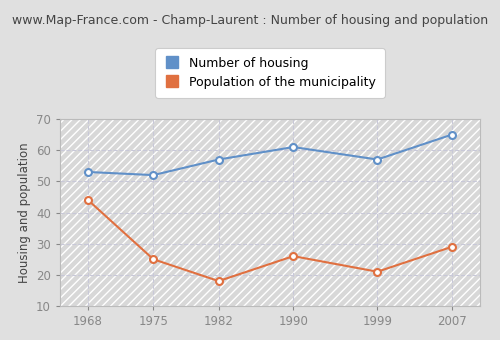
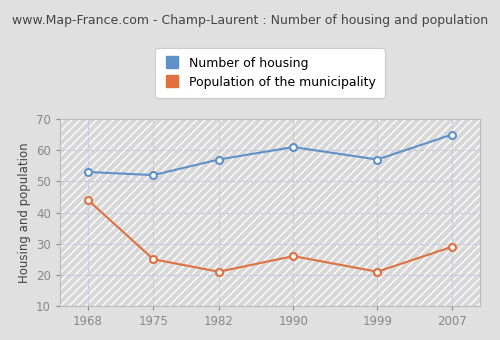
Population of the municipality/1982: 18 -> 21
